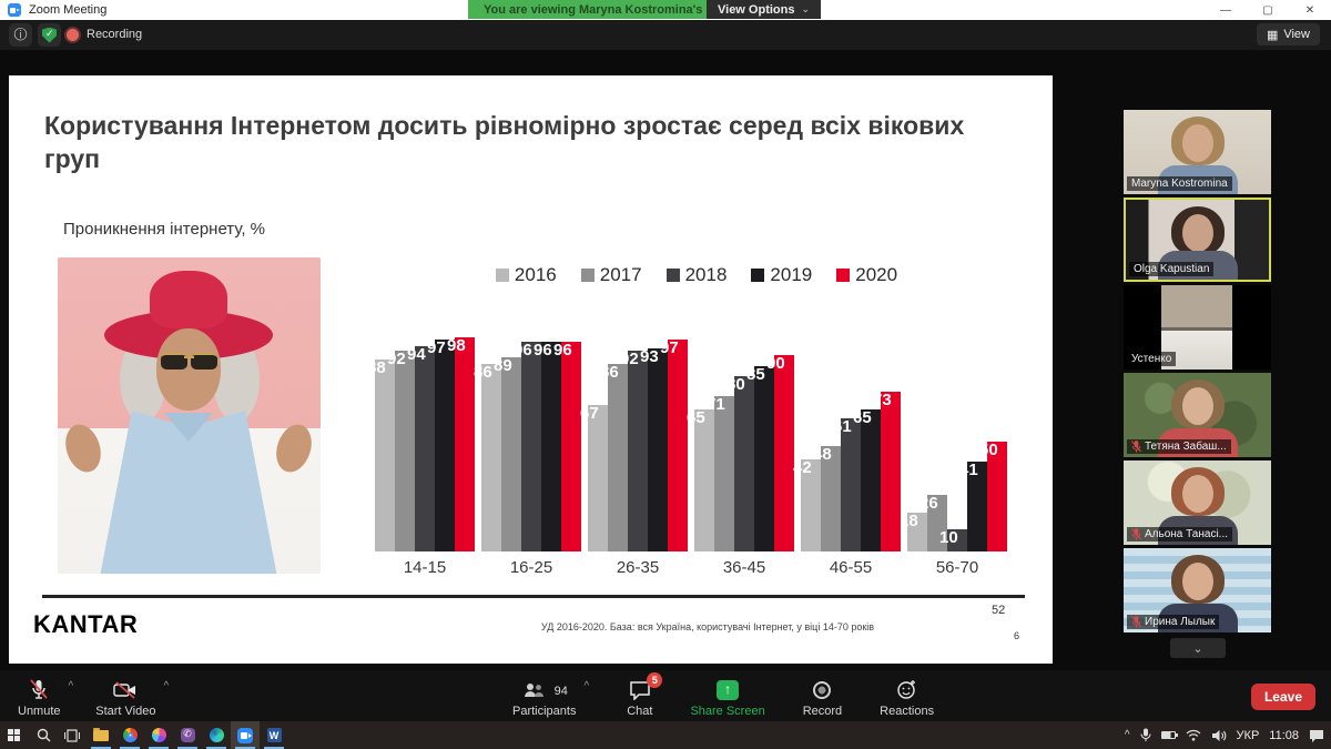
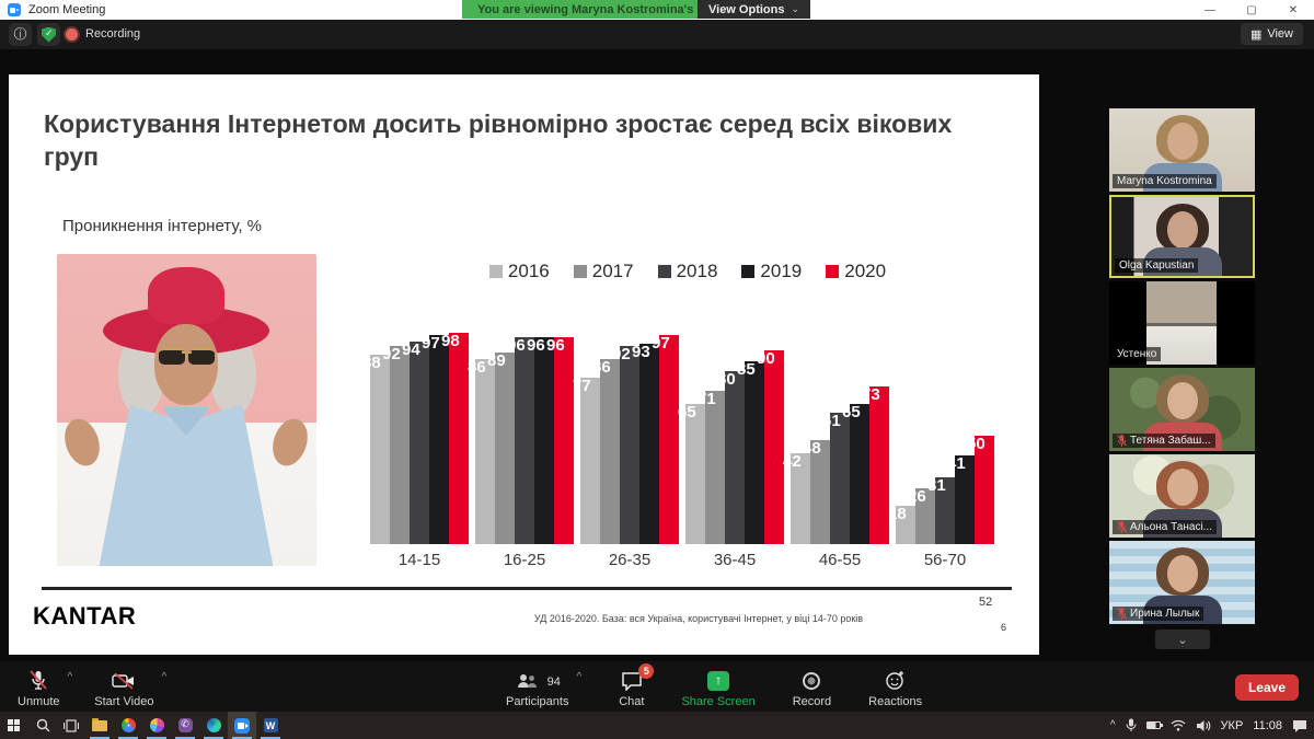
2016/26-35: 67 -> 77
2018/56-70: 10 -> 31
